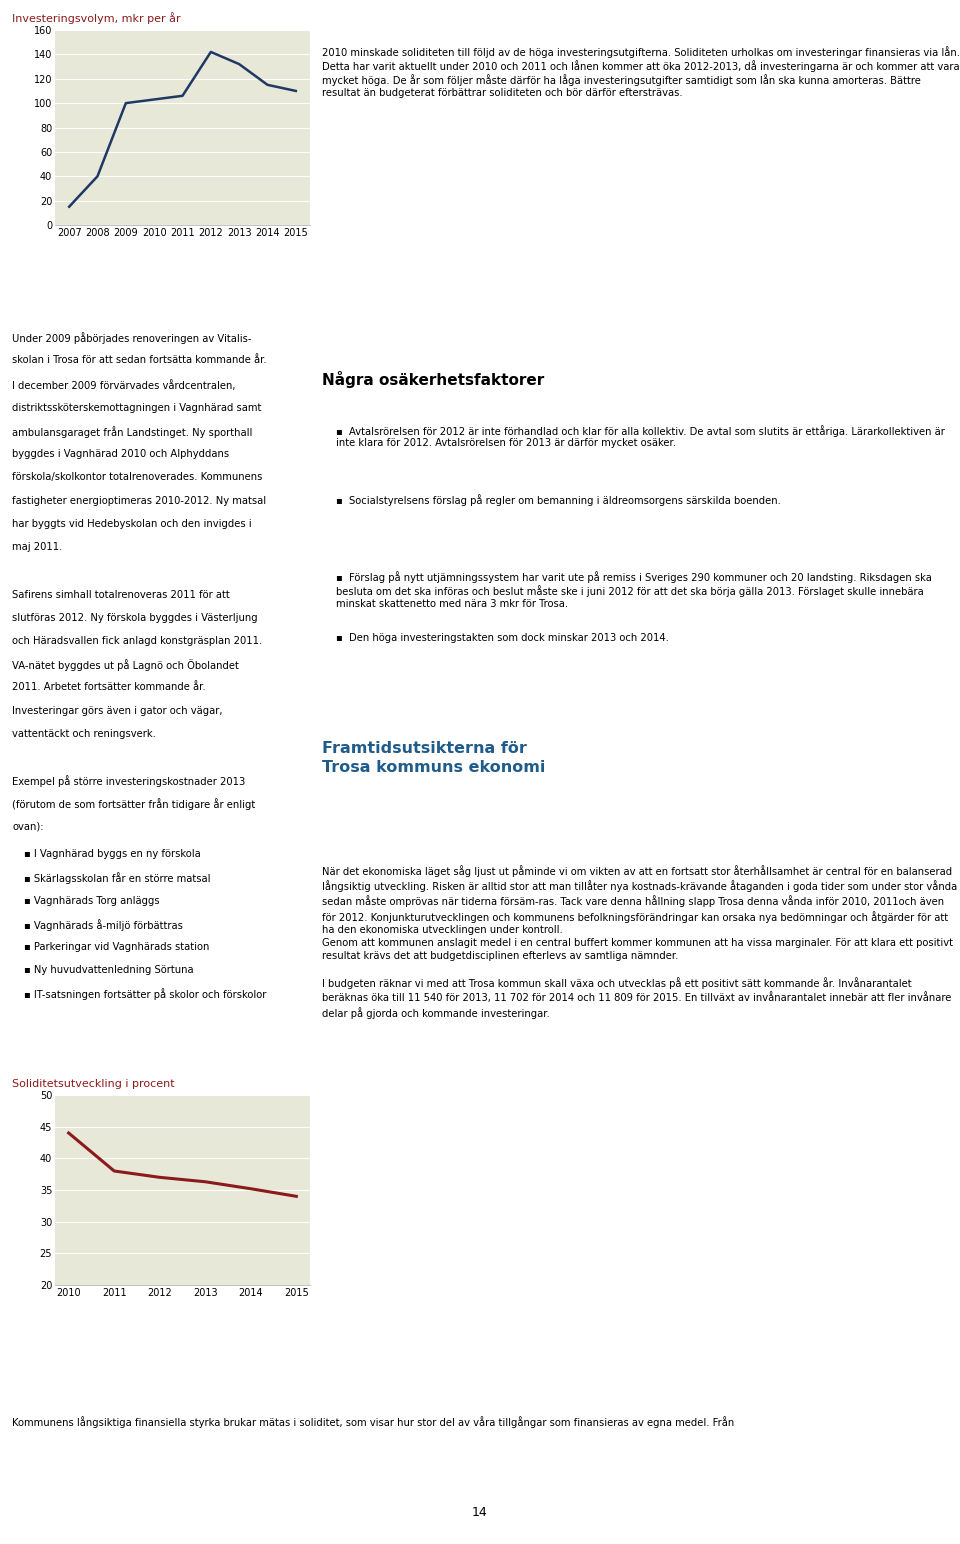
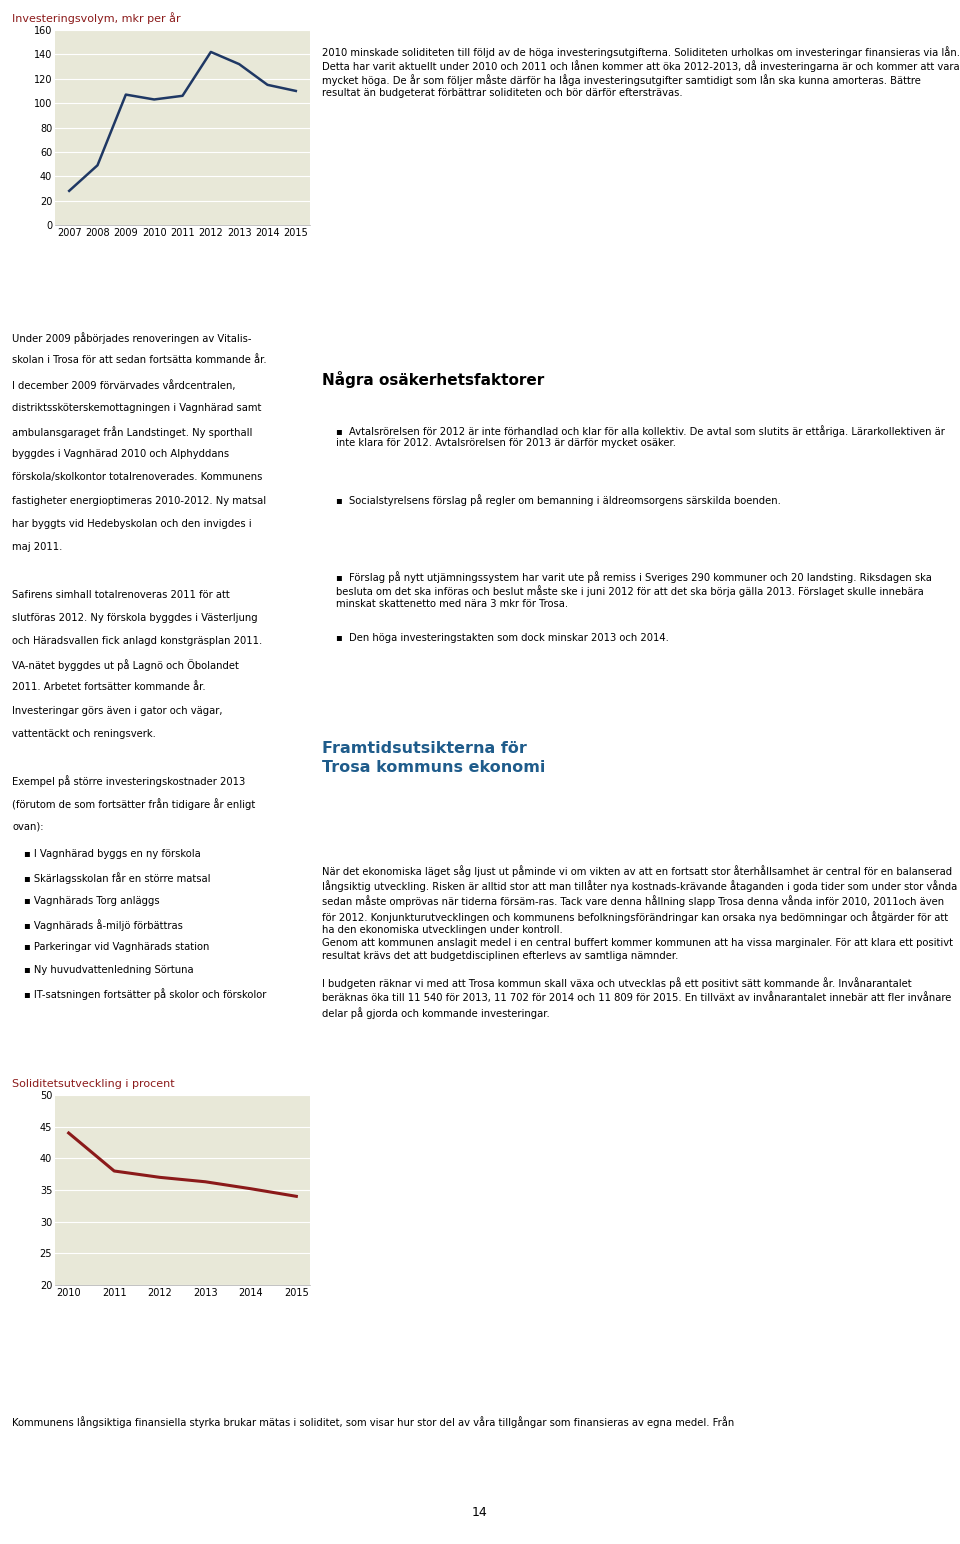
2007: 15 -> 28
2008: 40 -> 49
2009: 100 -> 107
